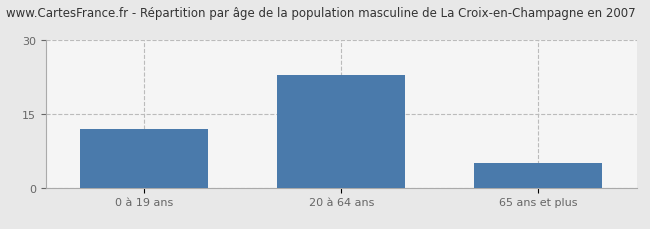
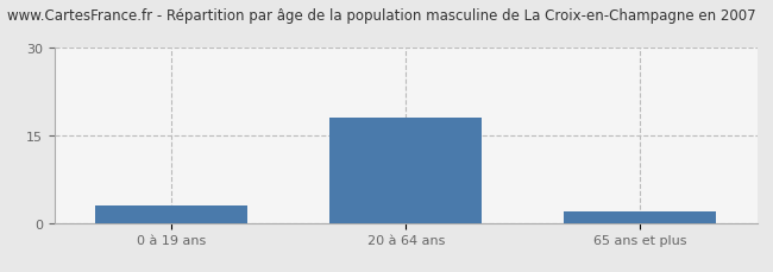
0 à 19 ans: 12 -> 3
20 à 64 ans: 23 -> 18
65 ans et plus: 5 -> 2
